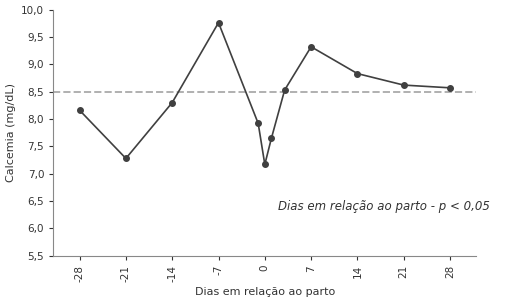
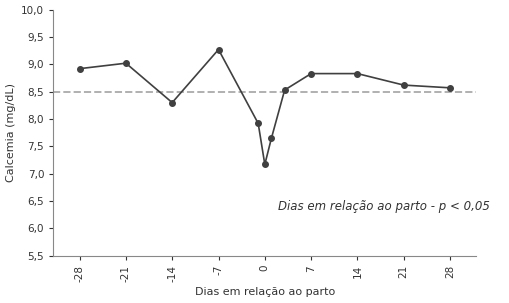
-28: 8,16 -> 8,92
-21: 7,28 -> 9,02
-7: 9,76 -> 9,27
7: 9,32 -> 8,83
